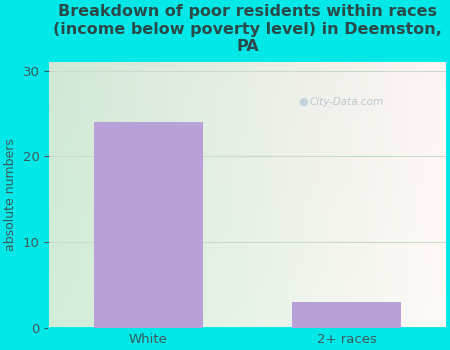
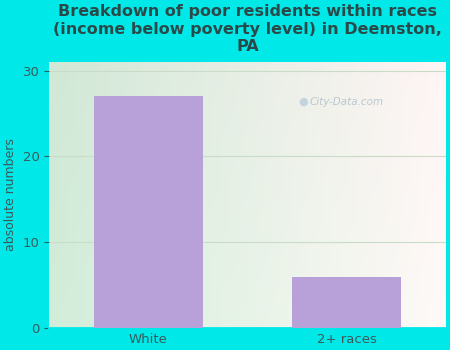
White: 24 -> 27
2+ races: 3 -> 6
